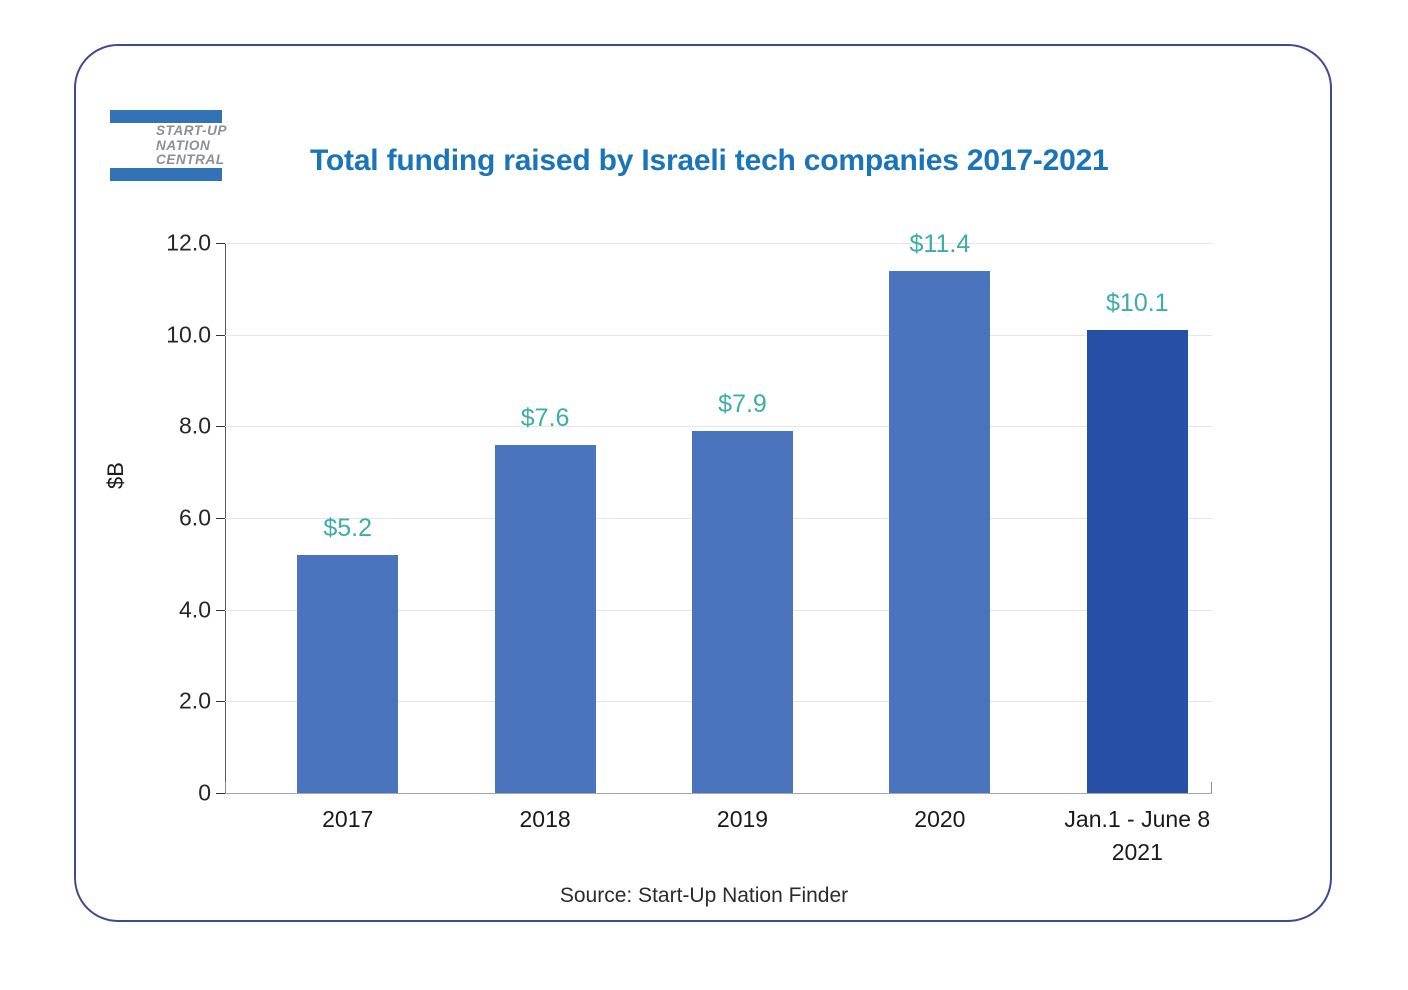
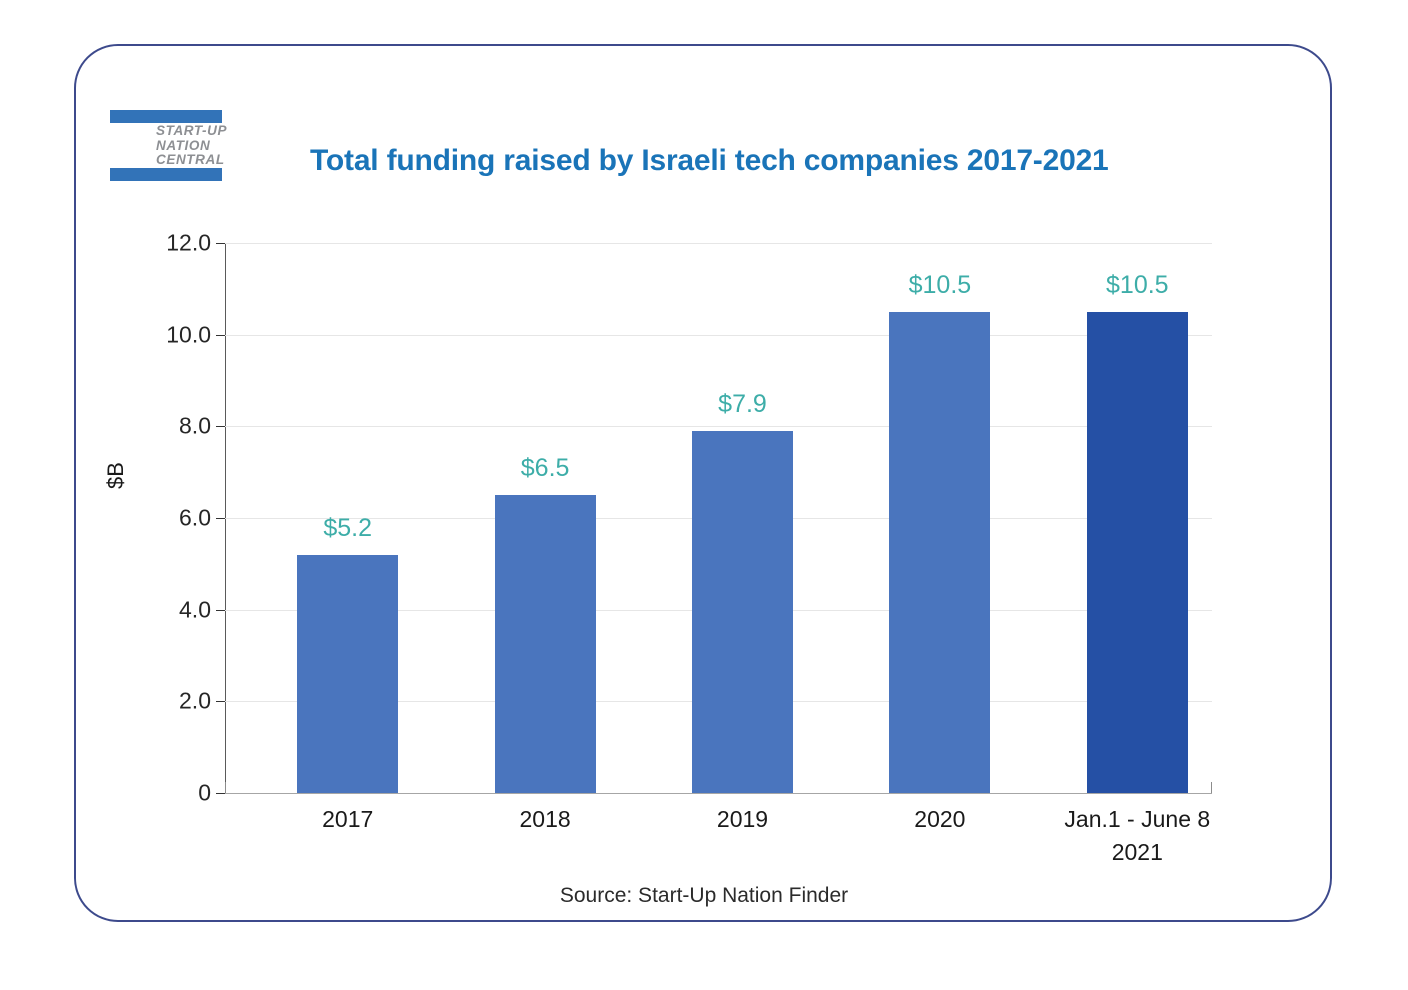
2018: $7.6 -> $6.5
2020: $11.4 -> $10.5
Jan.1 - June 8 2021: $10.1 -> $10.5
